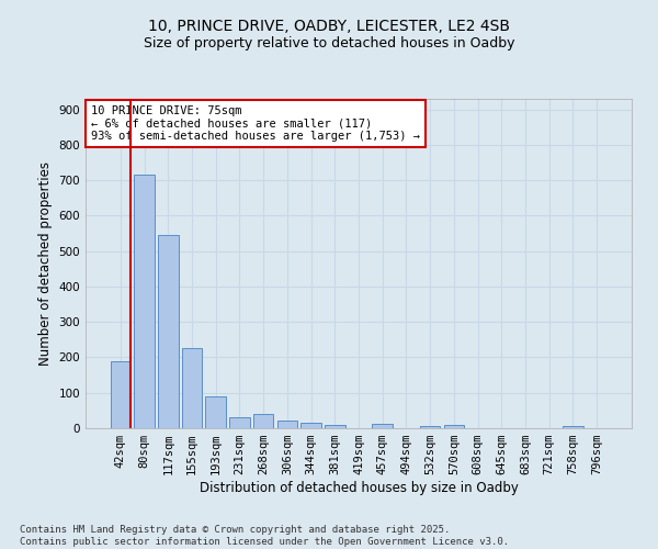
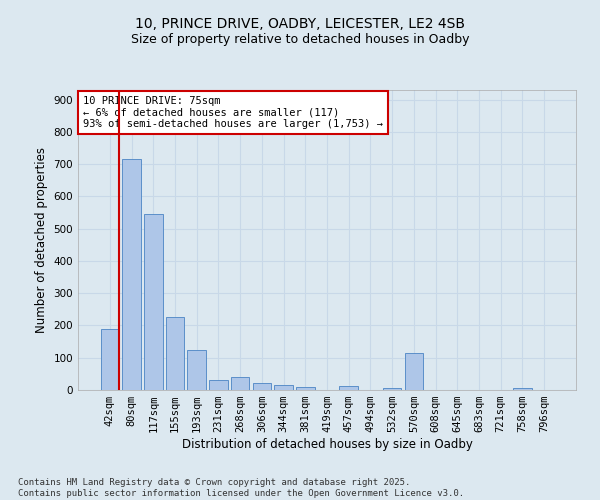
193sqm: 90 -> 125
570sqm: 8 -> 115
